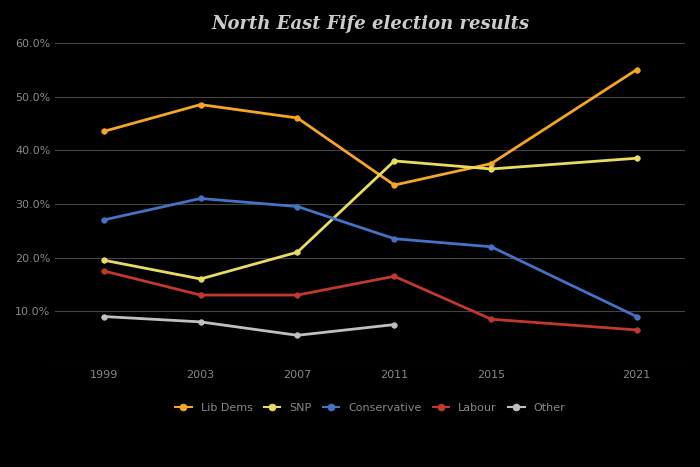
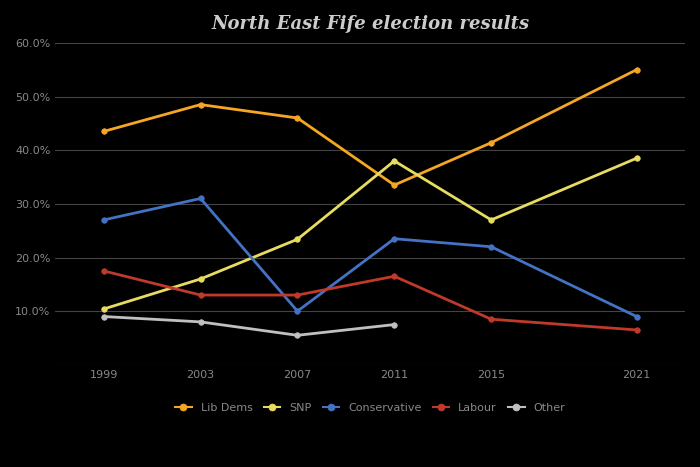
SNP/1999: 19.5% -> 10.4%
SNP/2007: 21.0% -> 23.4%
Conservative/2007: 29.5% -> 10.0%
Lib Dems/2015: 37.5% -> 41.4%
SNP/2015: 36.5% -> 27.0%
